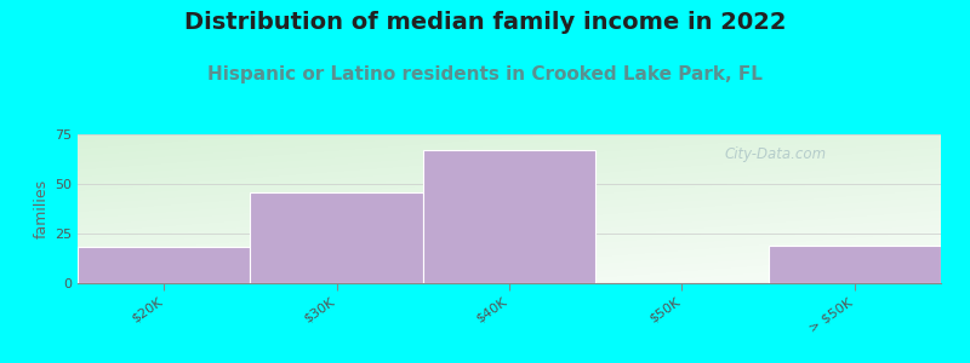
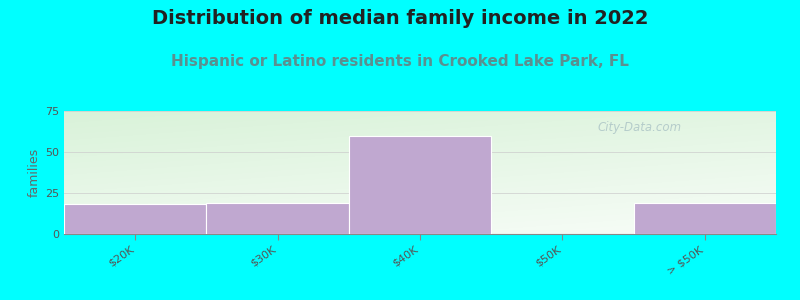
$30K: 46 -> 19
$40K: 67 -> 60
